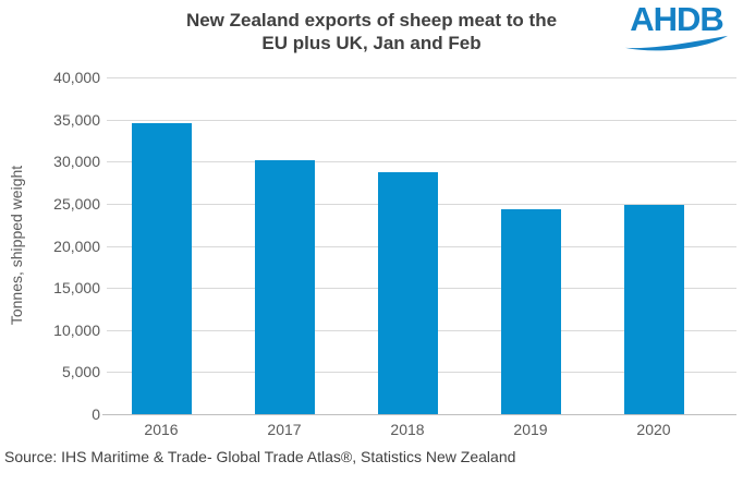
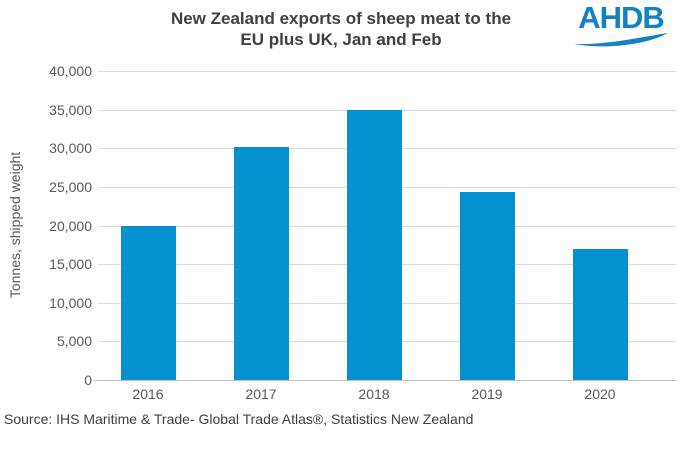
2016: 35000 -> 20000
2018: 29000 -> 35000
2020: 25000 -> 17000
